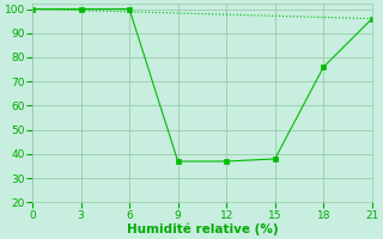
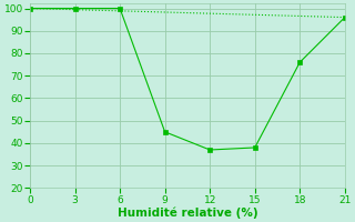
9: 37 -> 45
